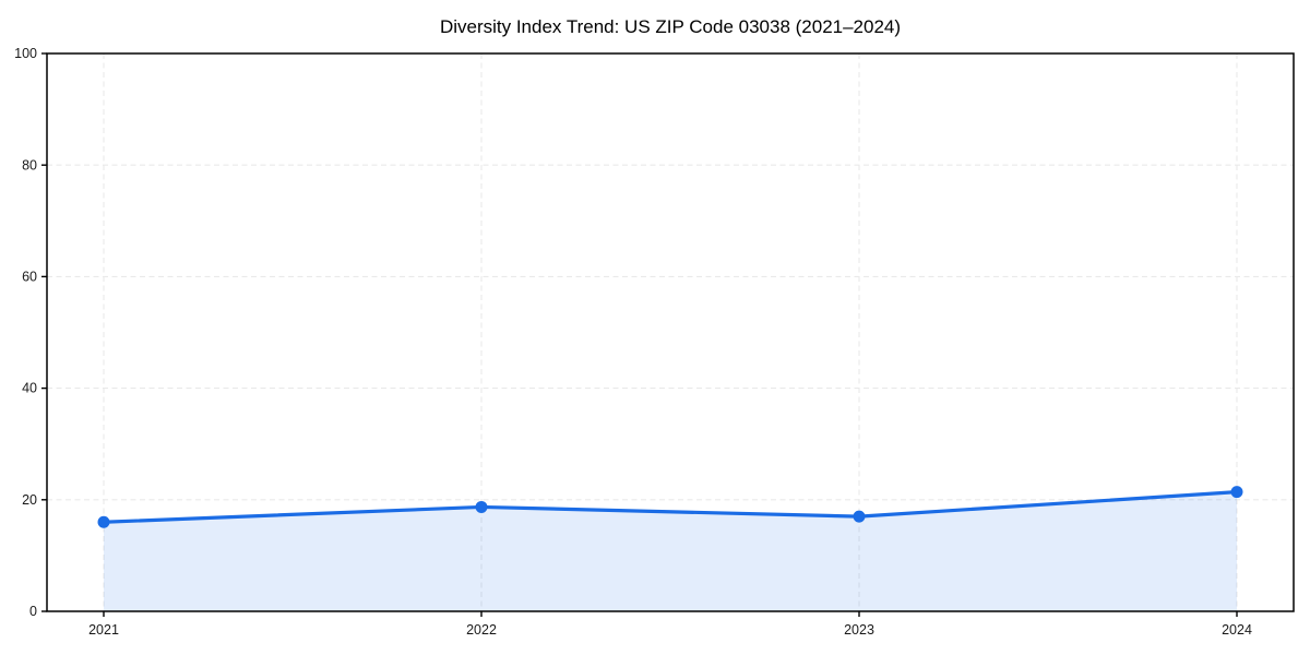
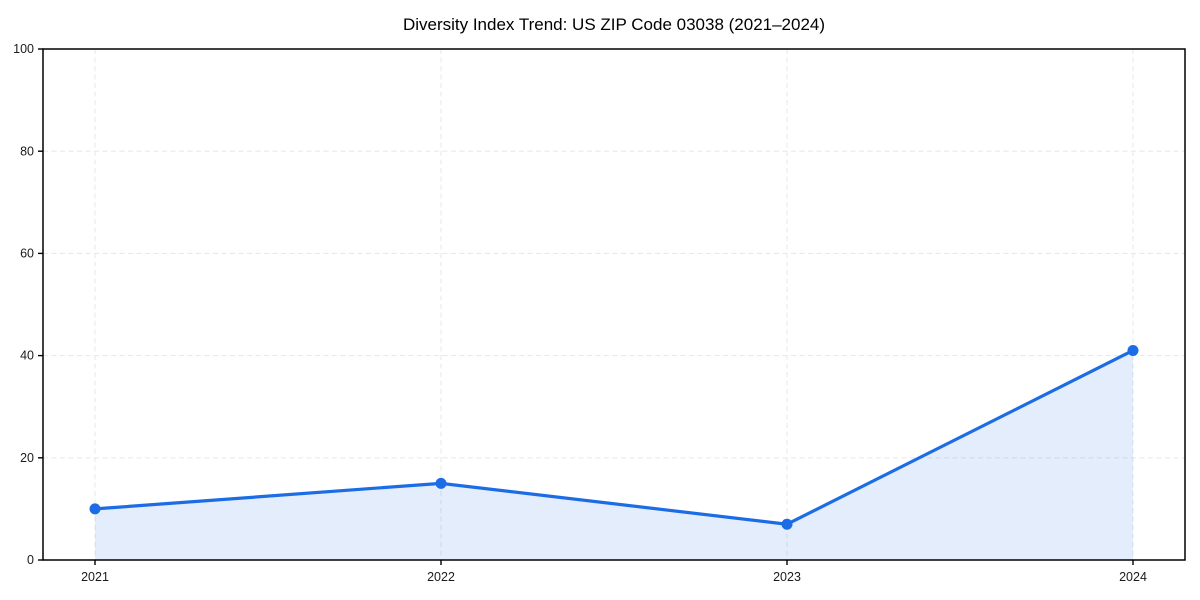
2021: 16 -> 10
2022: 19 -> 15
2023: 17 -> 7
2024: 21 -> 41
